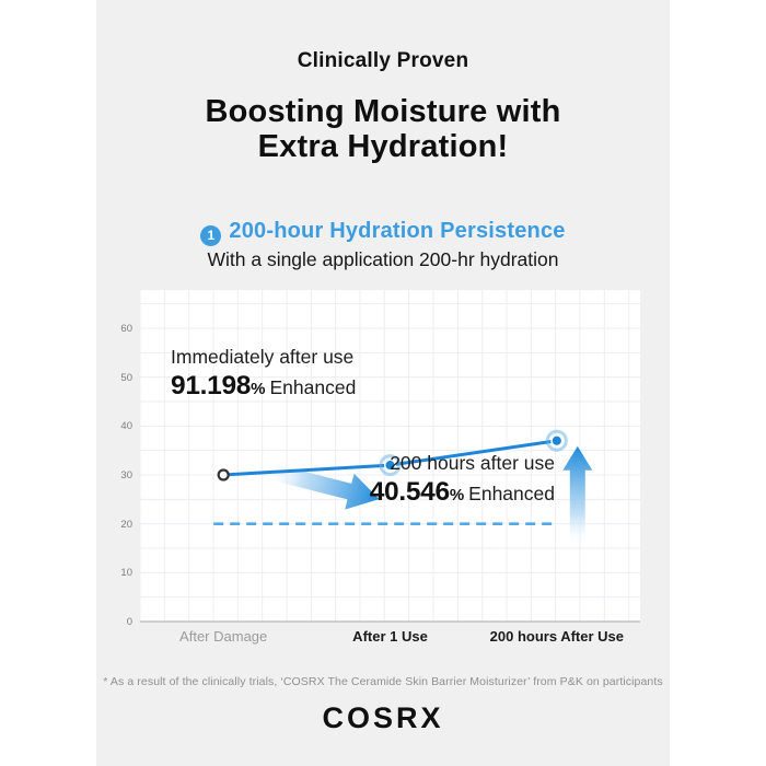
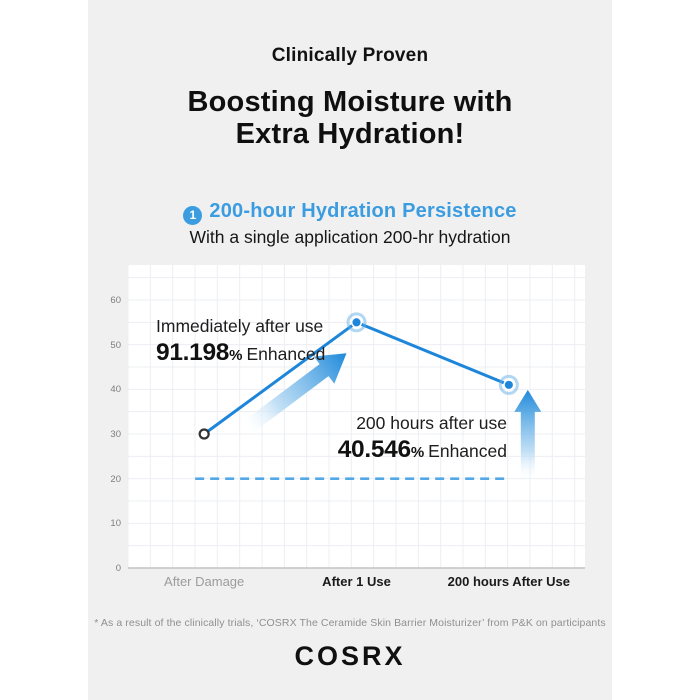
After 1 Use: 32 -> 55
200 hours After Use: 37 -> 41
